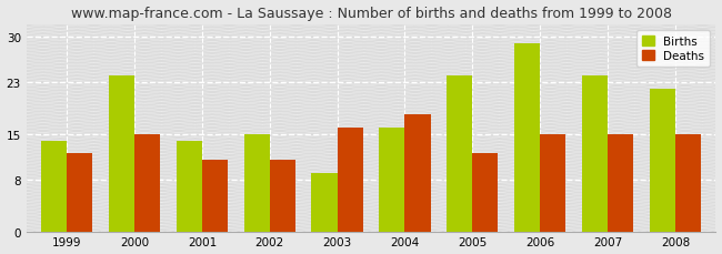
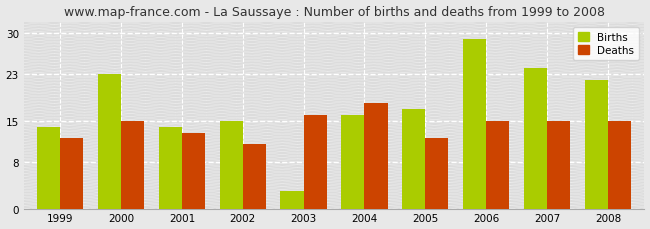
Births/2000: 24 -> 23
Deaths/2001: 11 -> 13
Births/2003: 9 -> 3
Births/2005: 24 -> 17
